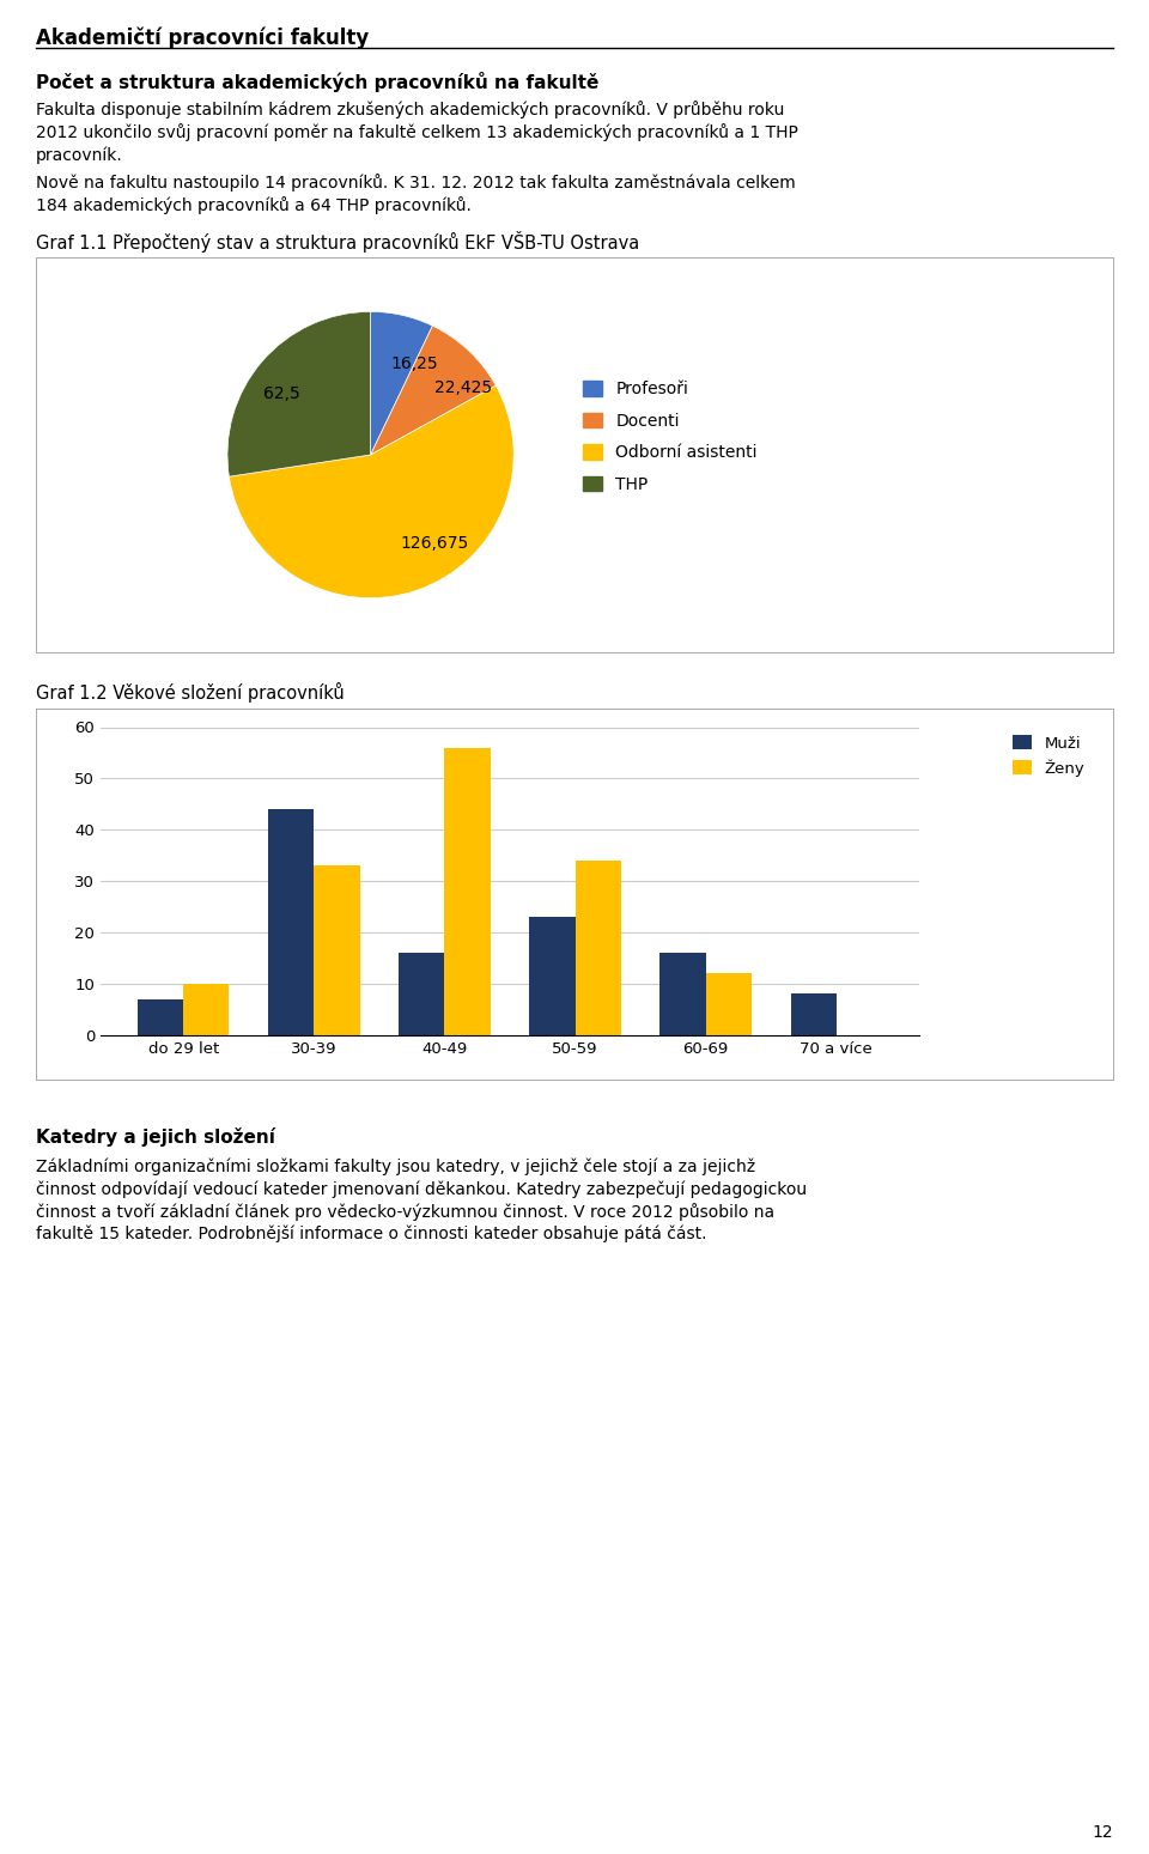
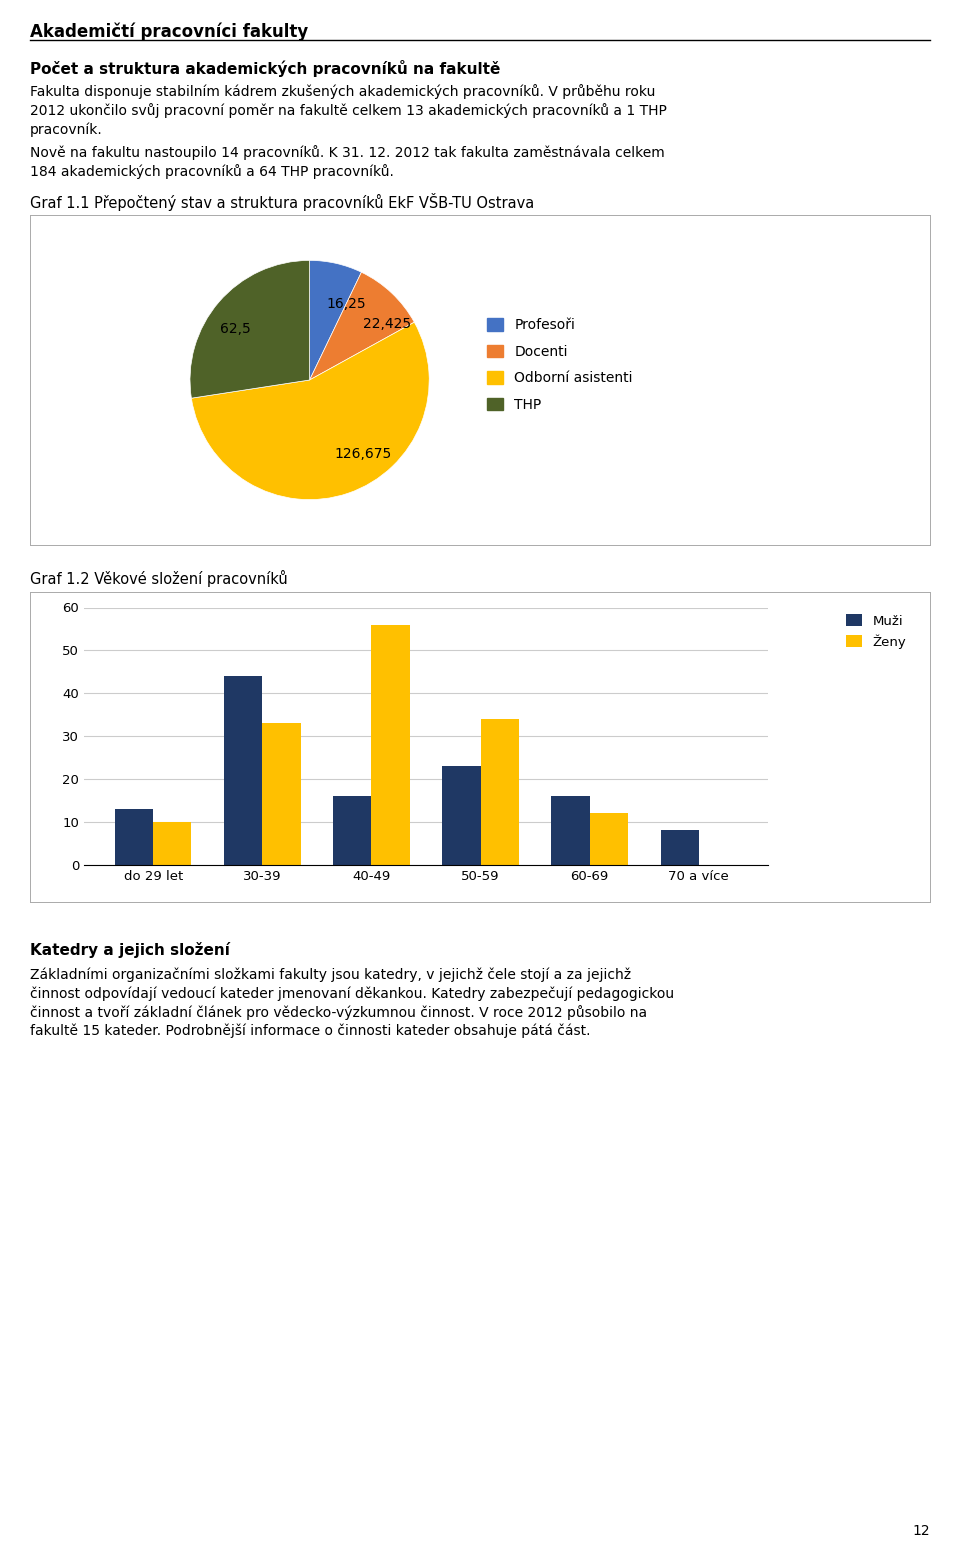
Muži/do 29 let: 7 -> 13
